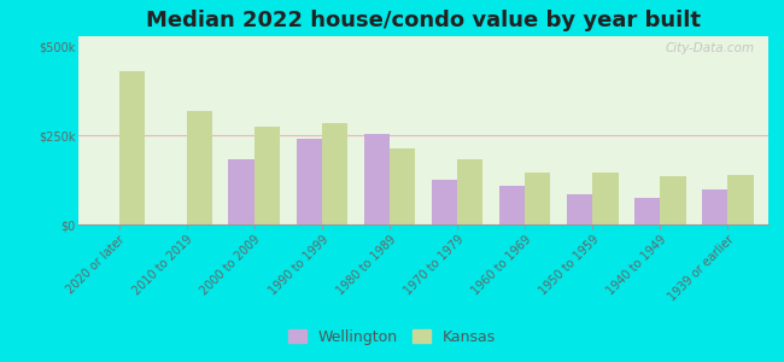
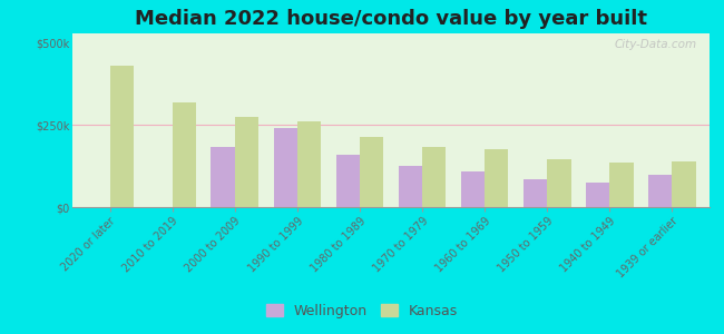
Kansas/1990 to 1999: $285k -> $260k
Wellington/1980 to 1989: $255k -> $160k
Kansas/1960 to 1969: $145k -> $175k
